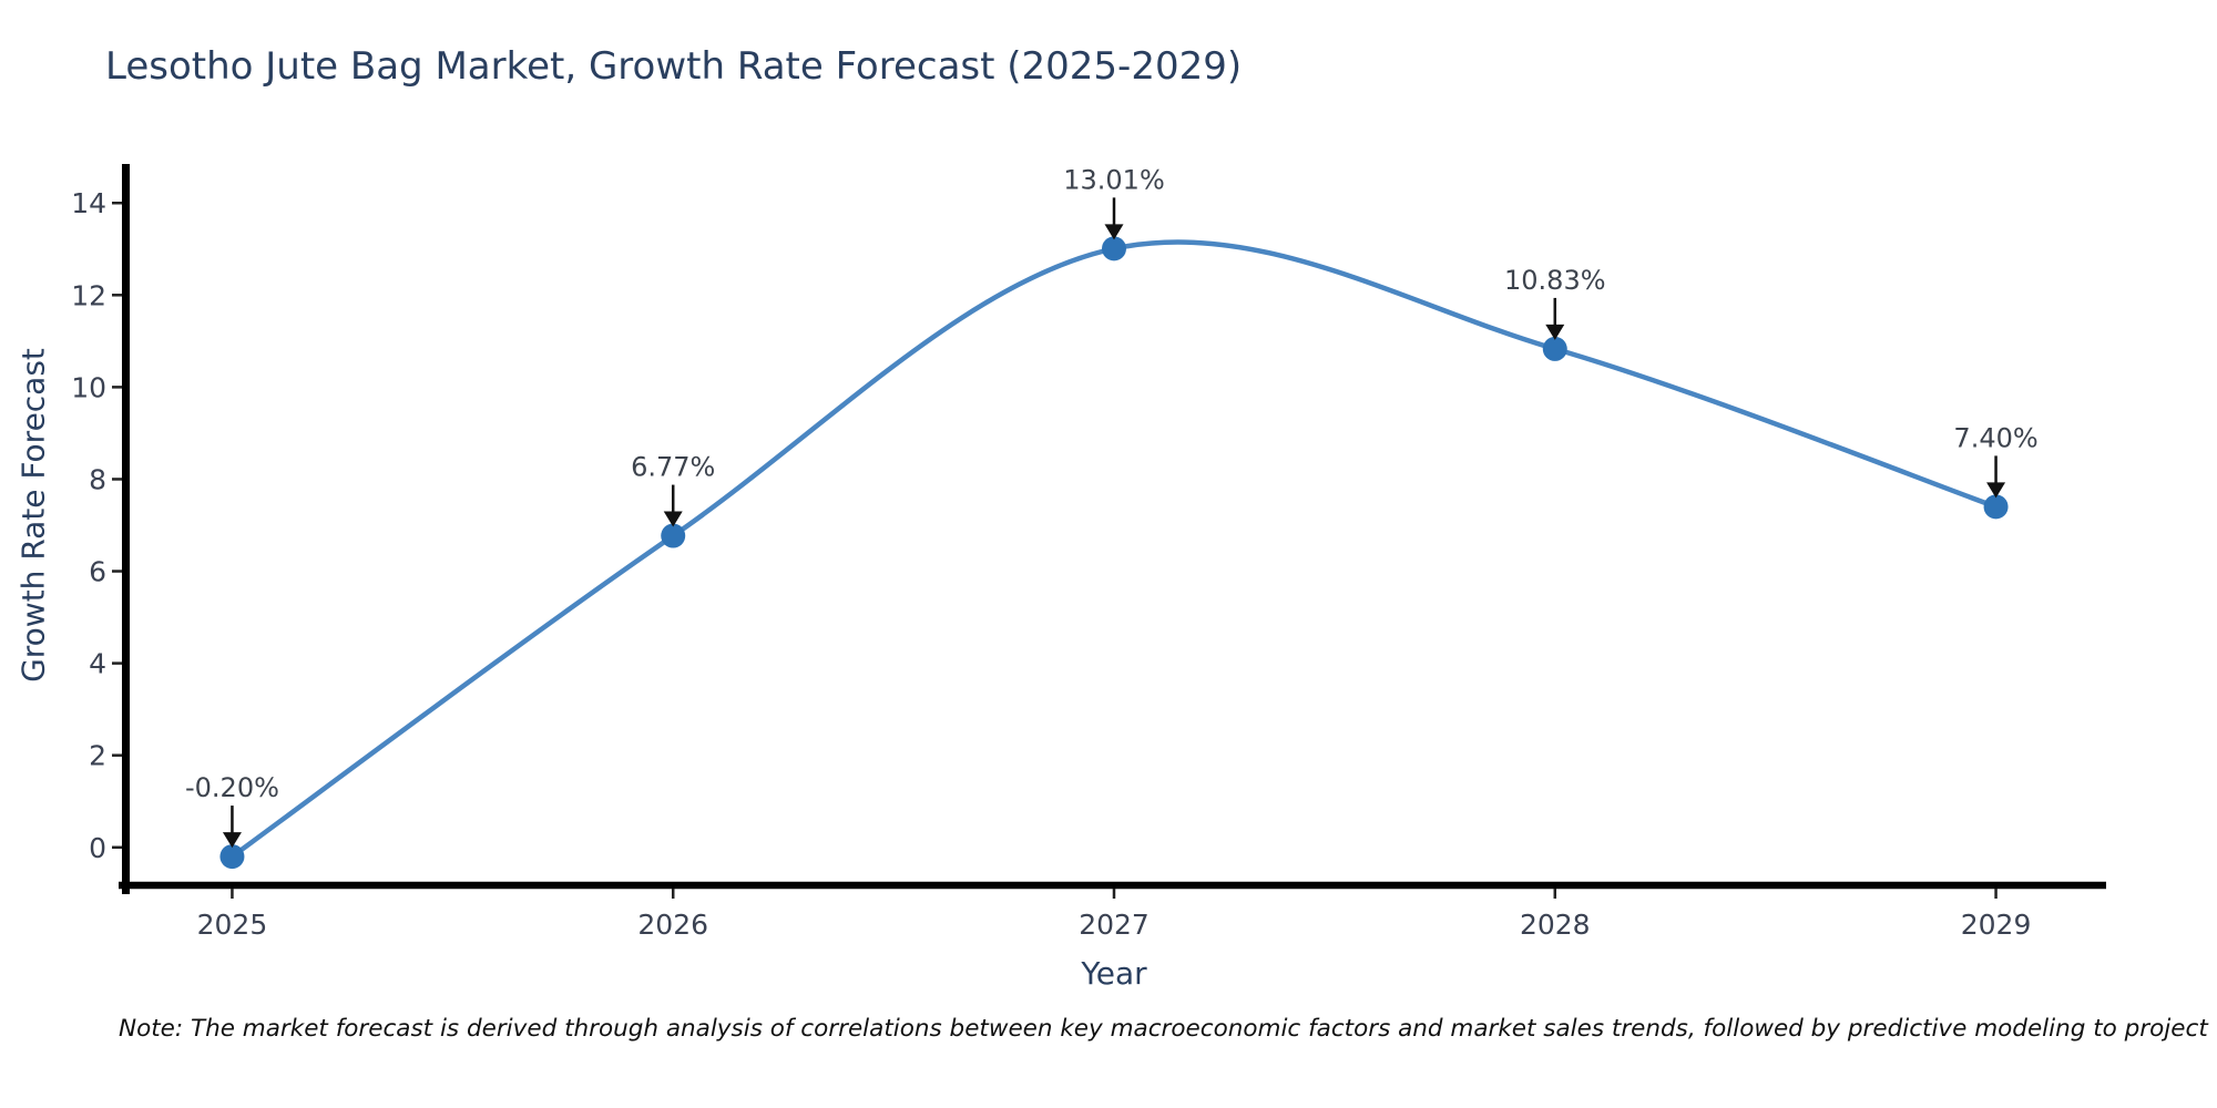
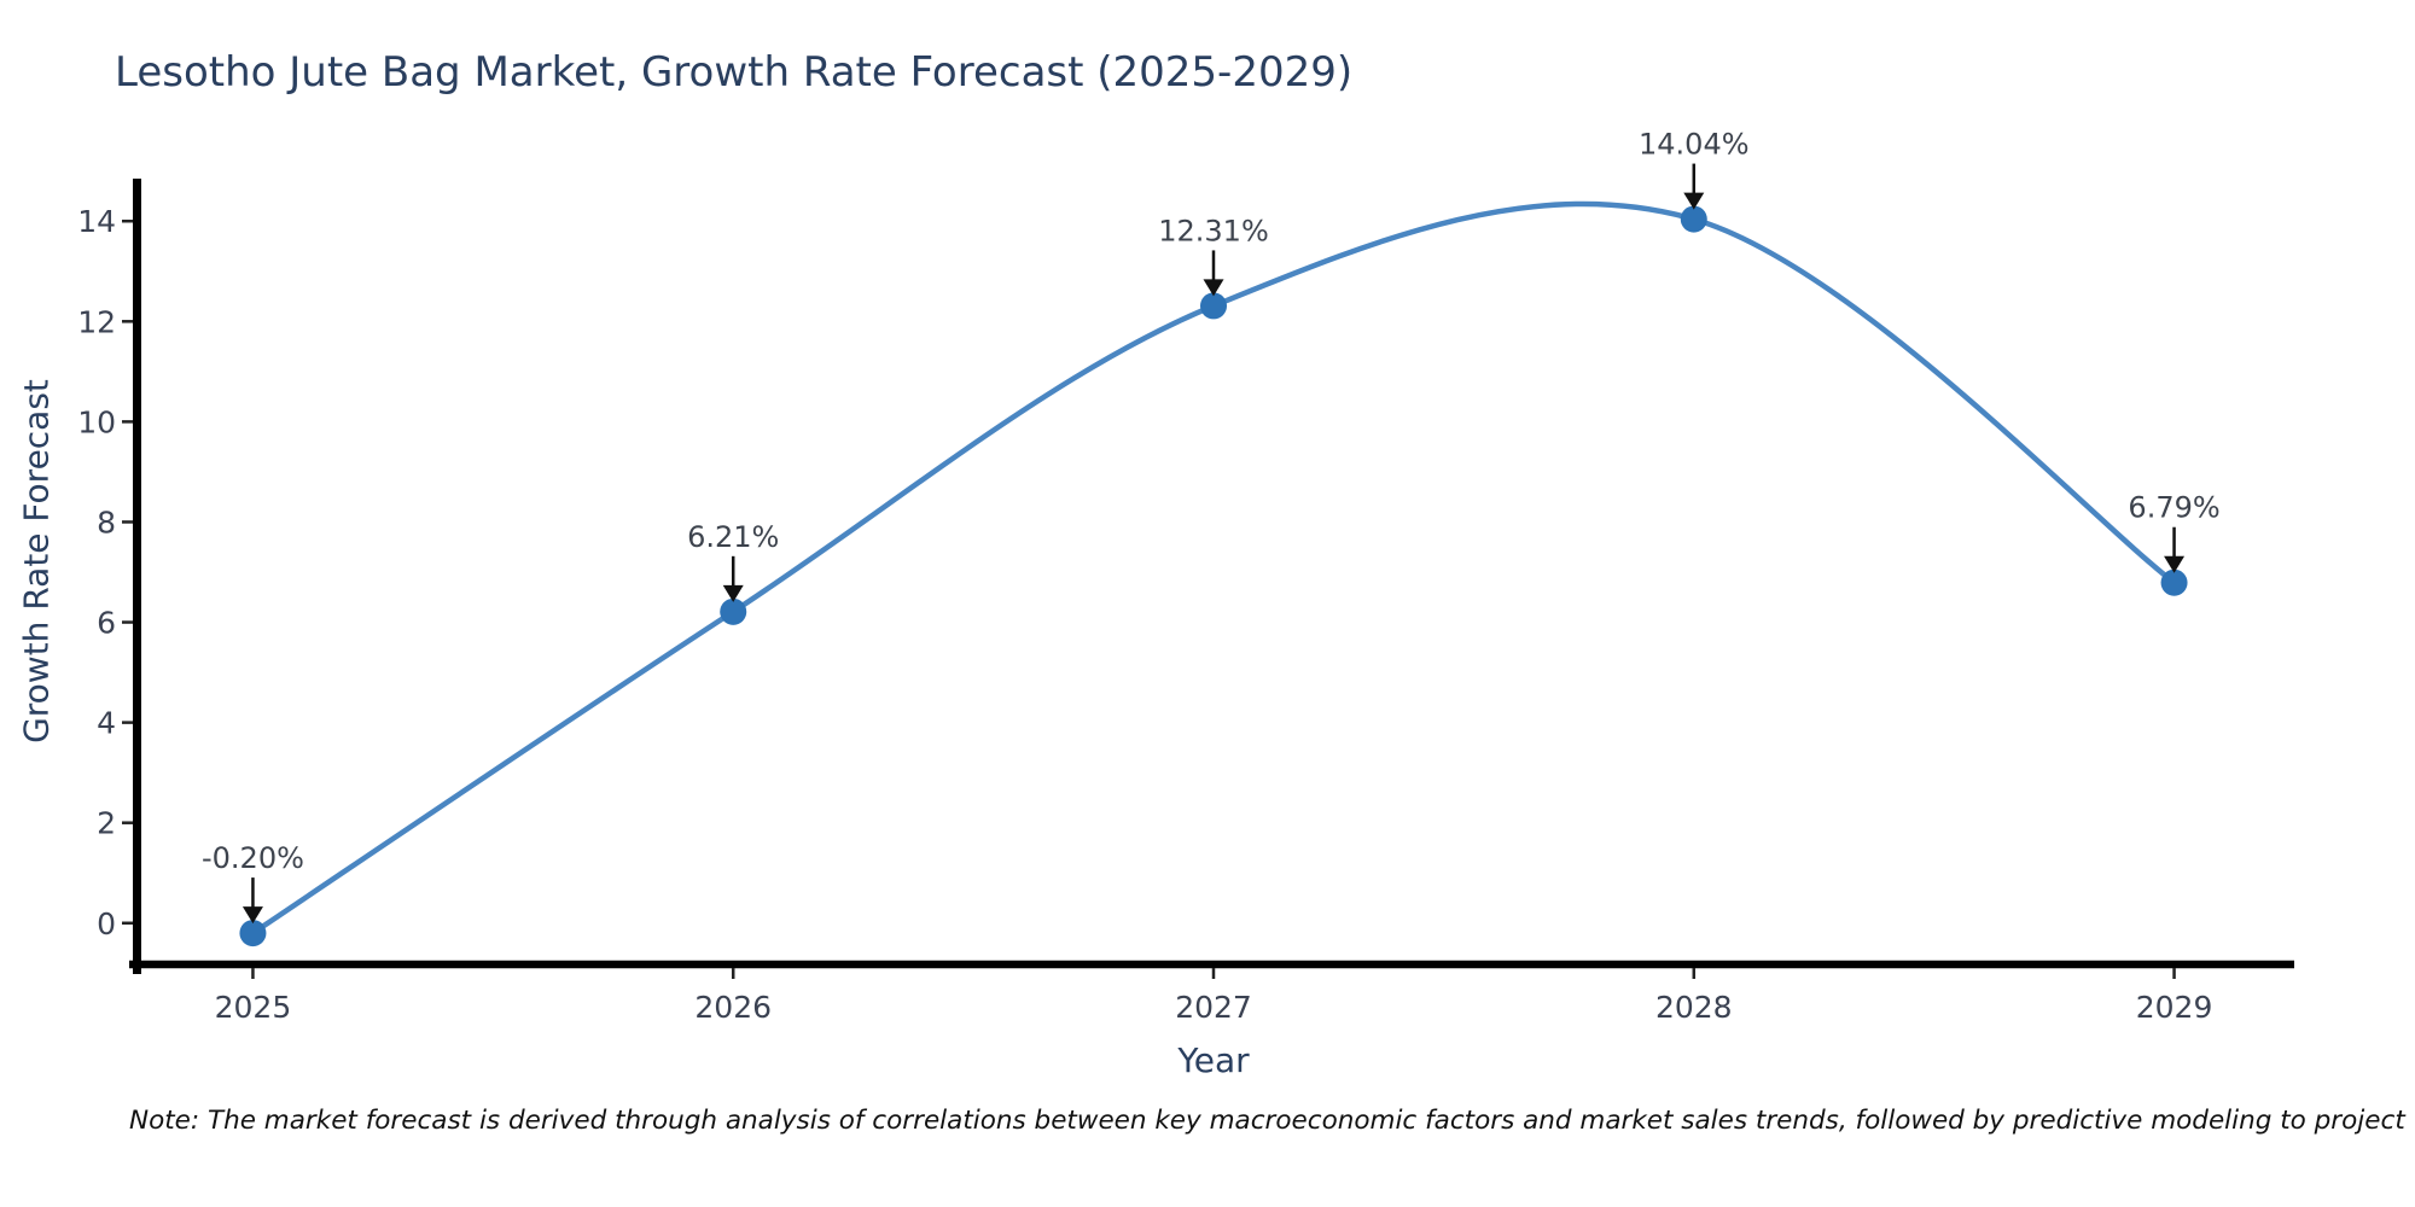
2026: 6.77% -> 6.21%
2027: 13.01% -> 12.31%
2028: 10.83% -> 14.04%
2029: 7.40% -> 6.79%
